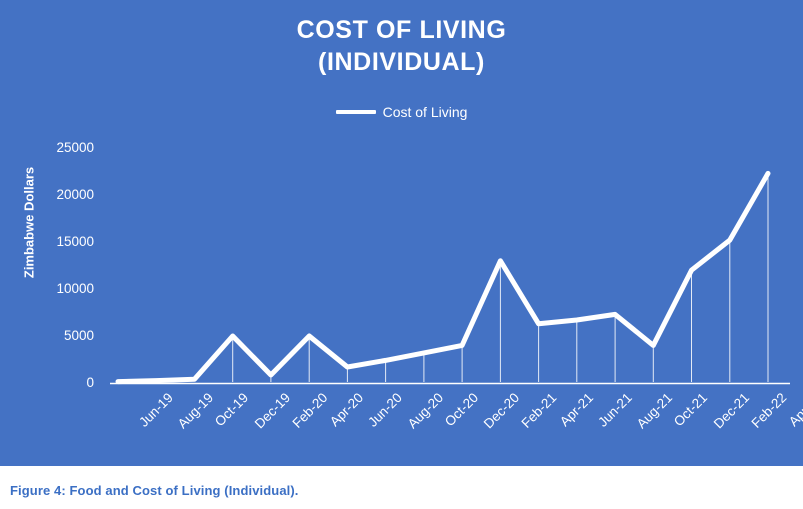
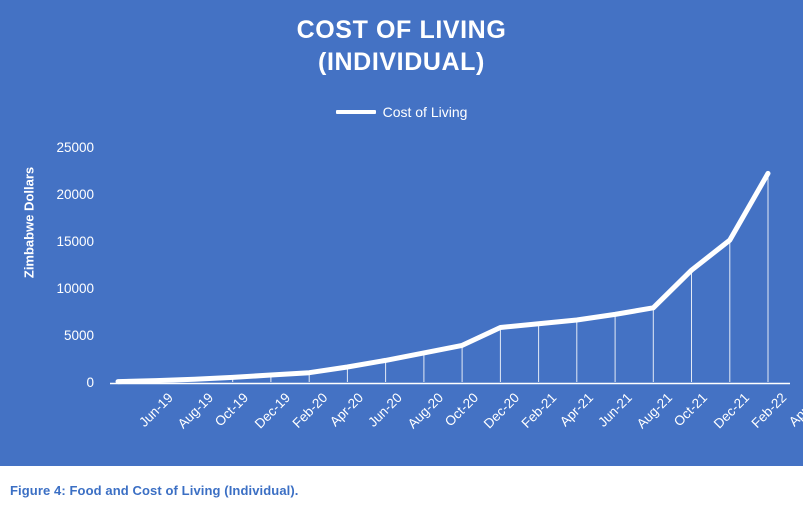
Dec-19: 5000 -> 1000
Apr-20: 5000 -> 1000
Feb-21: 13000 -> 6000
Oct-21: 4000 -> 8000
